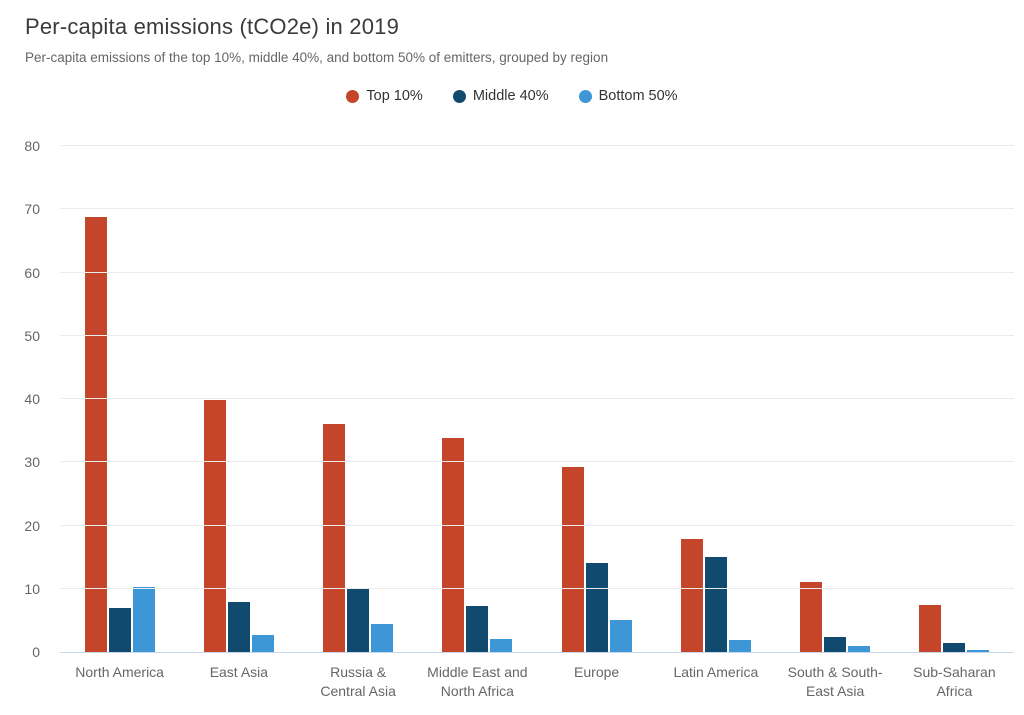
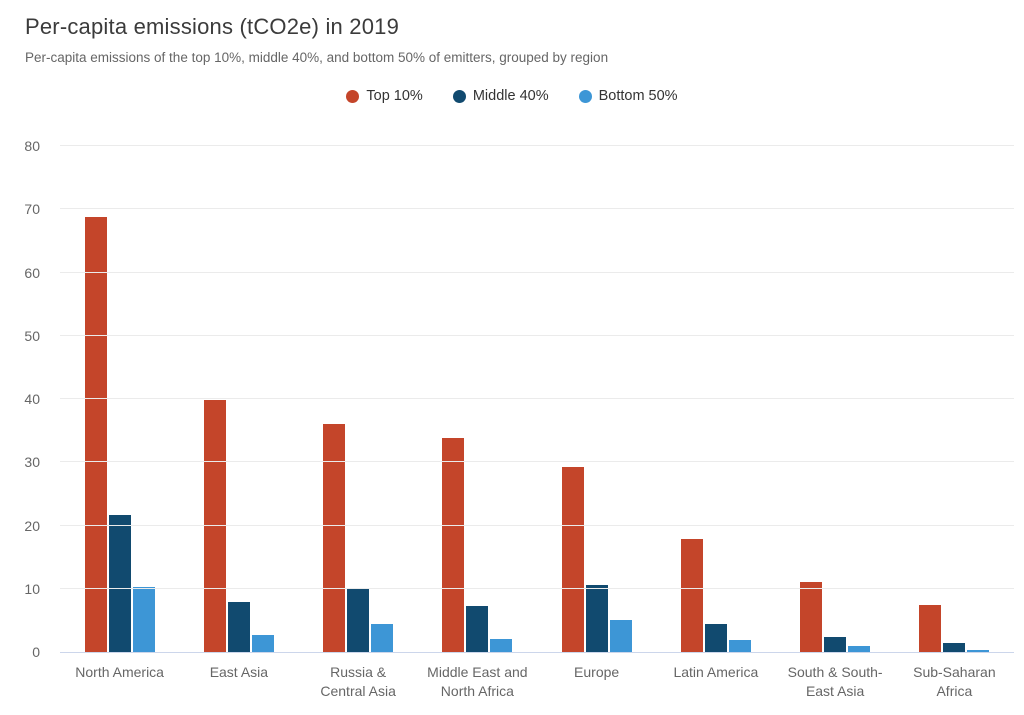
Middle 40%/North America: 7 -> 22
Middle 40%/Europe: 14 -> 11
Middle 40%/Latin America: 15 -> 4
